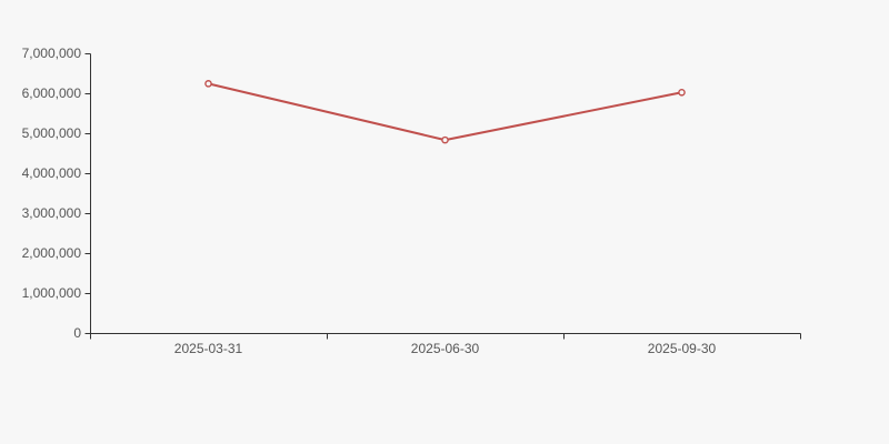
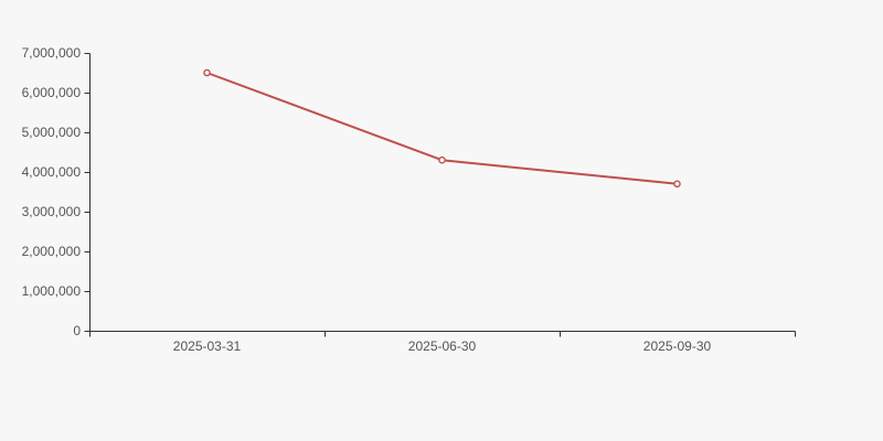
2025-03-31: 6200000 -> 6500000
2025-06-30: 4800000 -> 4300000
2025-09-30: 6000000 -> 3700000
